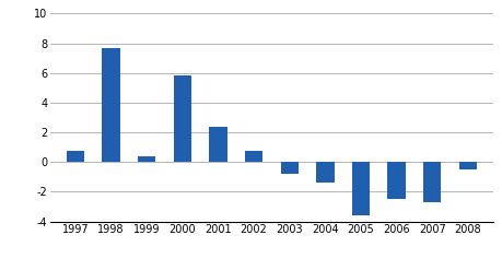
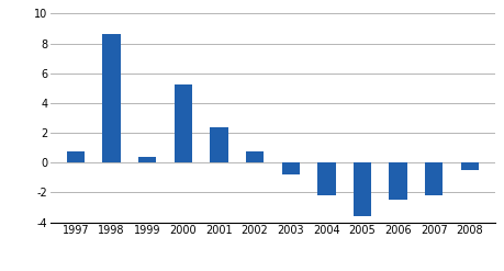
1998: 7.7 -> 8.6
2000: 5.8 -> 5.2
2004: -1.4 -> -2.2
2007: -2.7 -> -2.2
